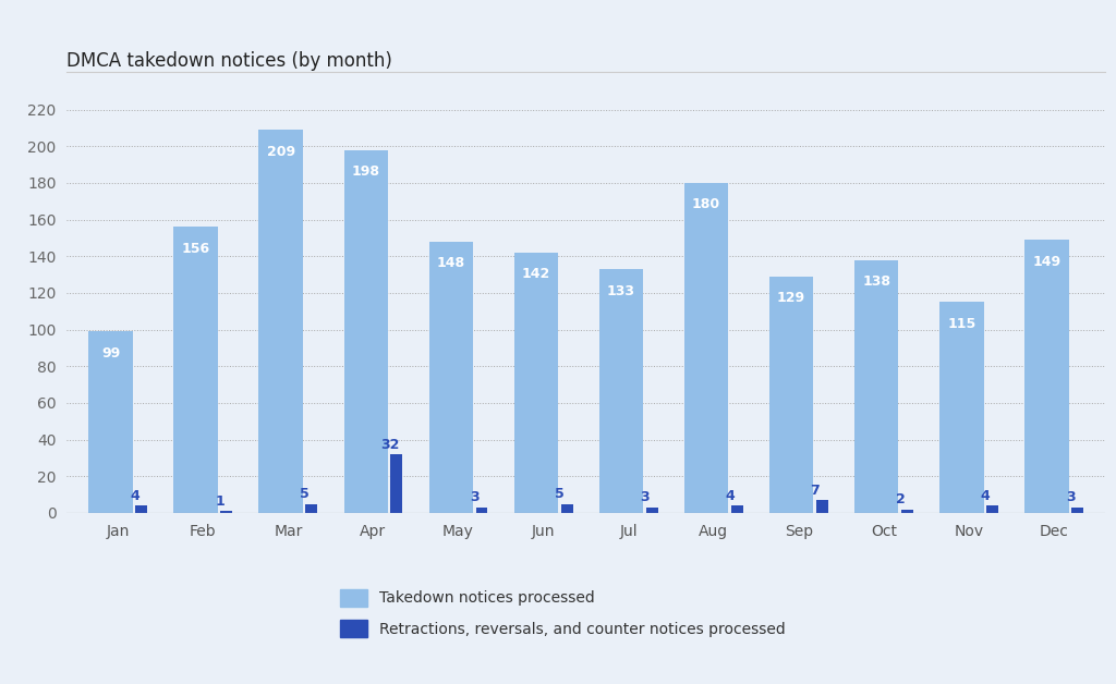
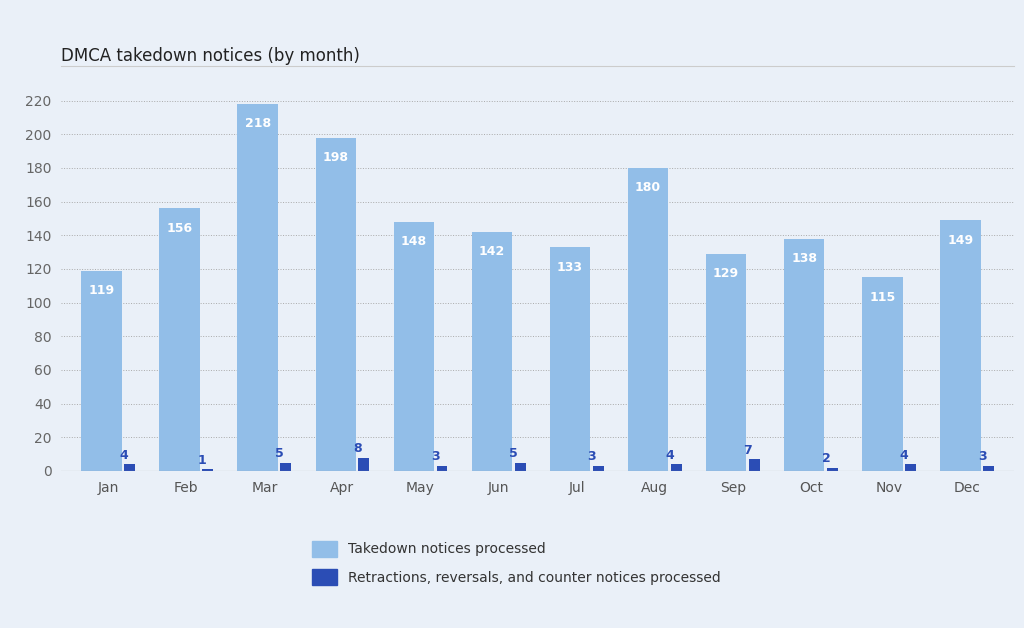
Takedown notices processed/Jan: 99 -> 119
Takedown notices processed/Mar: 209 -> 218
Retractions, reversals, and counter notices processed/Apr: 32 -> 8
